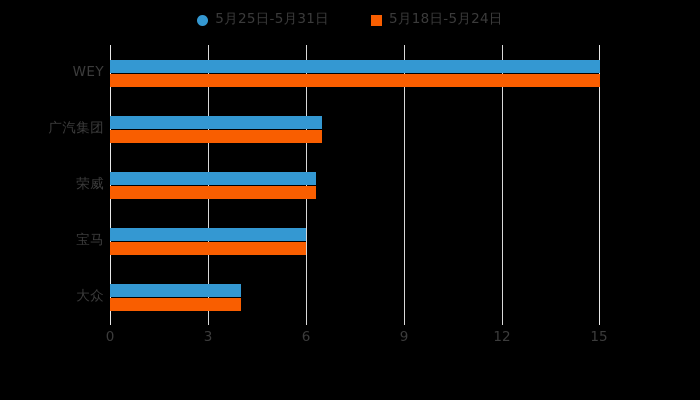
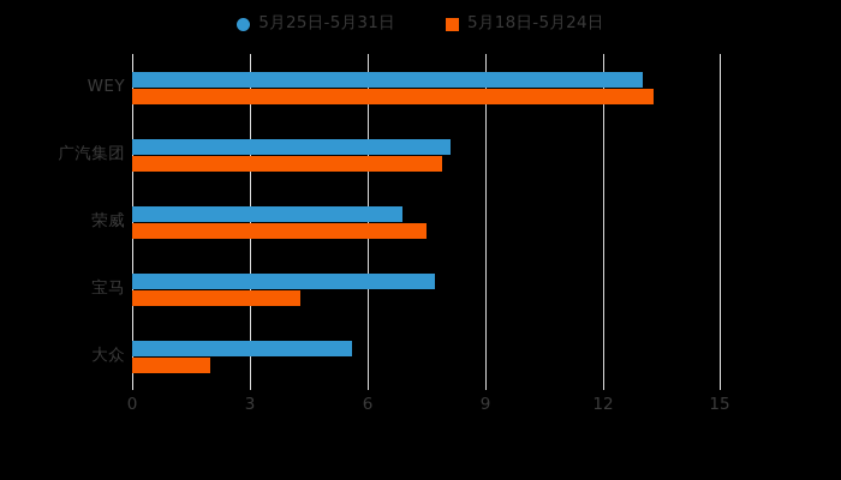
5月25日-5月31日/WEY: 15.0 -> 13.0
5月18日-5月24日/WEY: 15.0 -> 13.3
5月25日-5月31日/广汽集团: 6.5 -> 8.1
5月18日-5月24日/广汽集团: 6.5 -> 7.9
5月25日-5月31日/荣威: 6.3 -> 6.9
5月18日-5月24日/荣威: 6.3 -> 7.5
5月25日-5月31日/宝马: 6.0 -> 7.7
5月18日-5月24日/宝马: 6.0 -> 4.3
5月25日-5月31日/大众: 4.0 -> 5.6
5月18日-5月24日/大众: 4.0 -> 2.0
